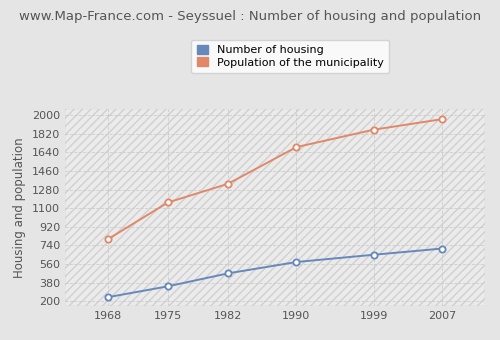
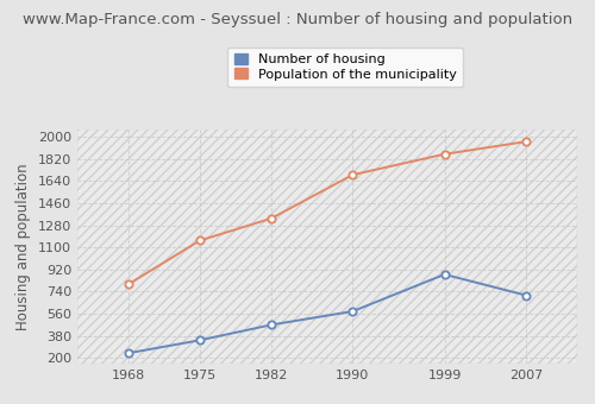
Number of housing/1999: 650 -> 880
